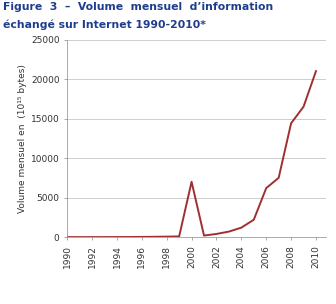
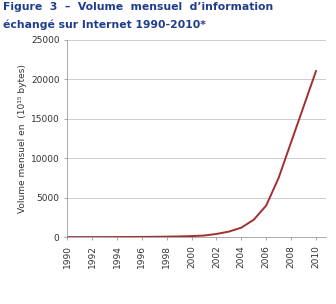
2000: 7000 -> 100
2006: 6200 -> 4000
2008: 14400 -> 12000
